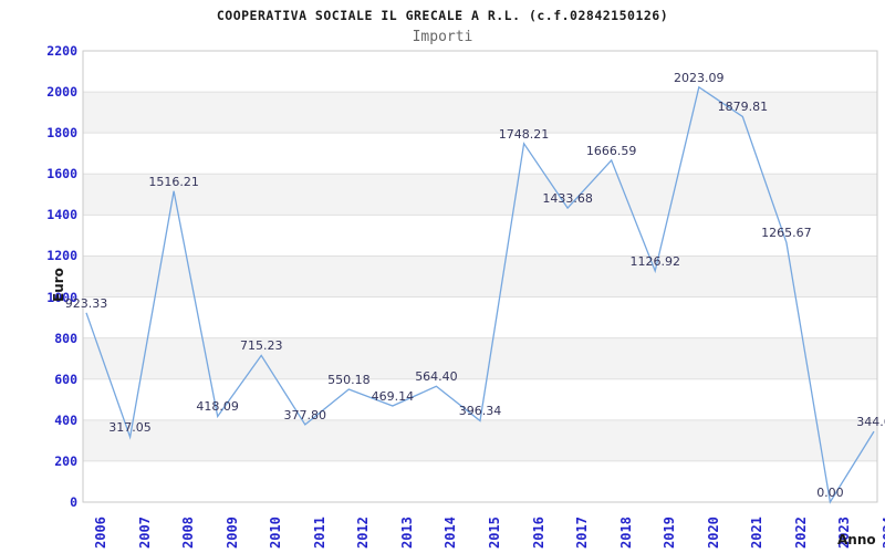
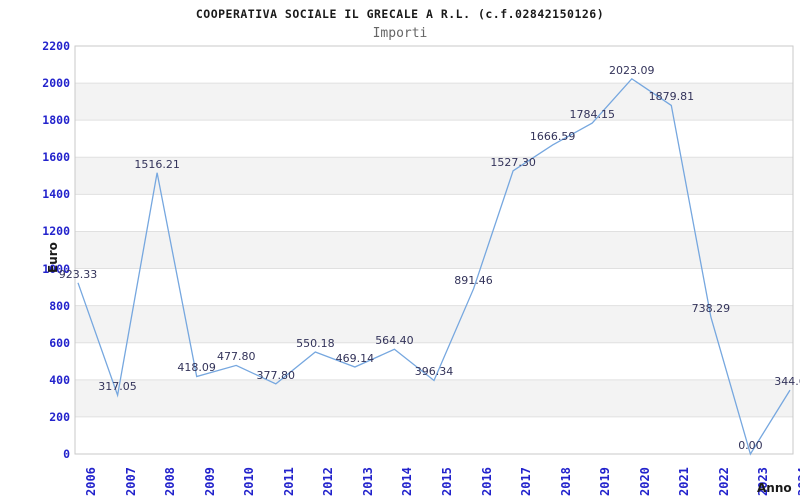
2010: 715.23 -> 477.80
2016: 1748.21 -> 891.46
2017: 1433.68 -> 1527.30
2019: 1126.92 -> 1784.15
2022: 1265.67 -> 738.29
